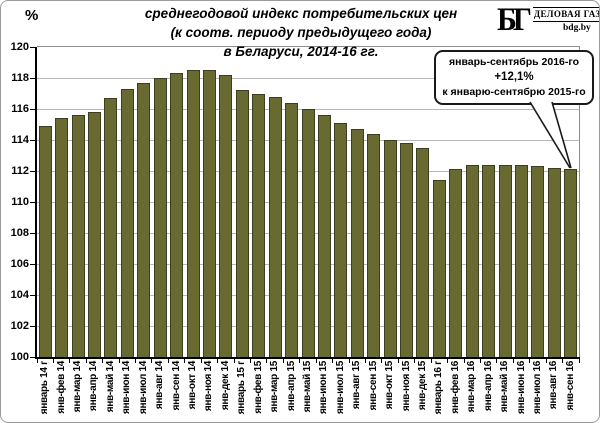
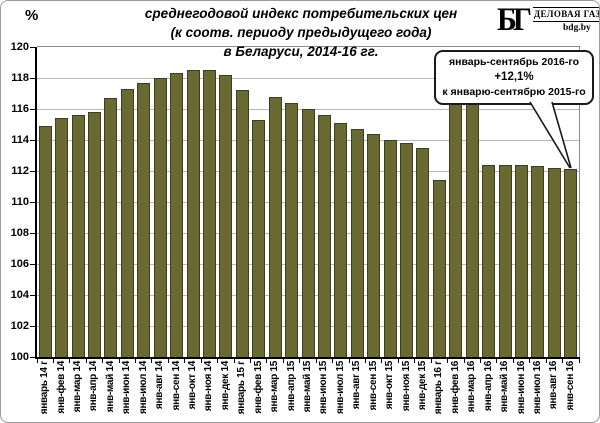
янв-фев 15: 117.0 -> 115.3
янв-фев 16: 112.1 -> 118.9
янв-мар 16: 112.4 -> 117.7
